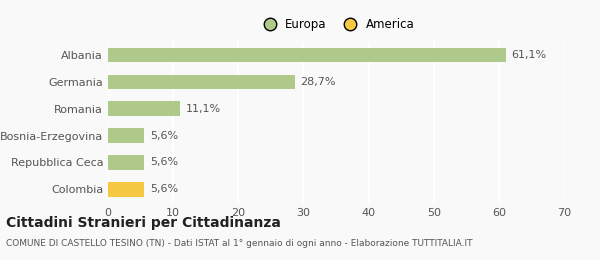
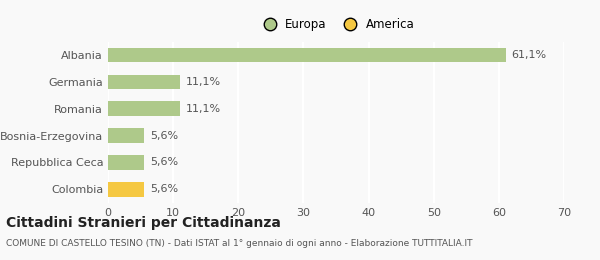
Germania: 28,7% -> 11,1%
